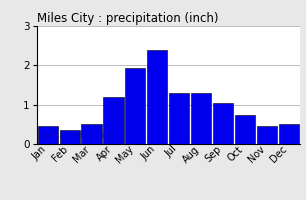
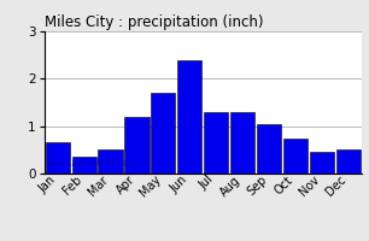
Jan: 0.45 -> 0.65
May: 1.93 -> 1.70
